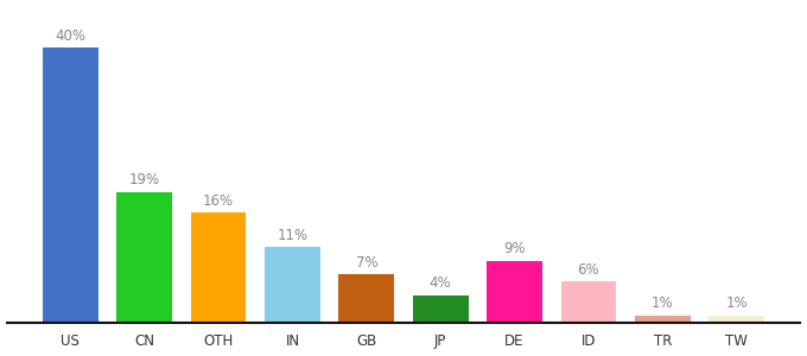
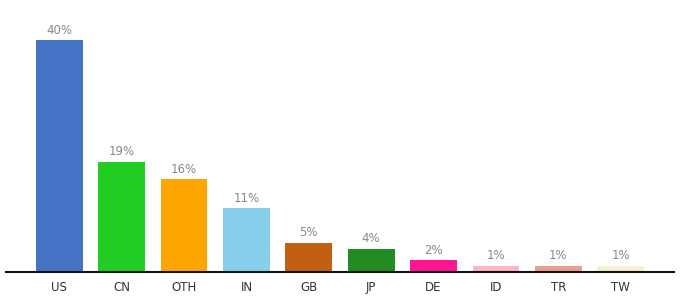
GB: 7% -> 5%
DE: 9% -> 2%
ID: 6% -> 1%
